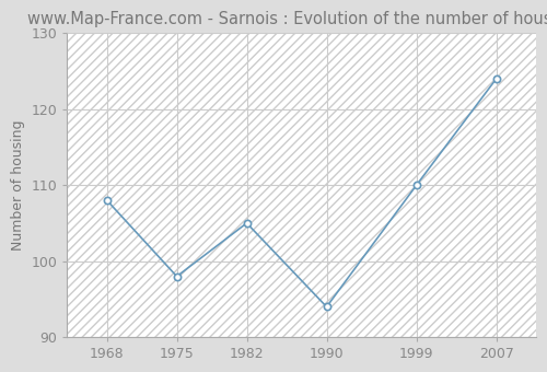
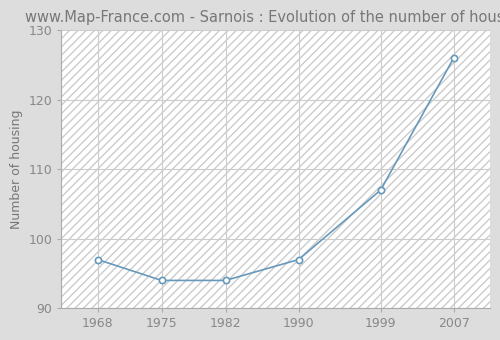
1968: 108 -> 97
1975: 98 -> 94
1982: 105 -> 94
1990: 94 -> 97
1999: 110 -> 107
2007: 124 -> 126
